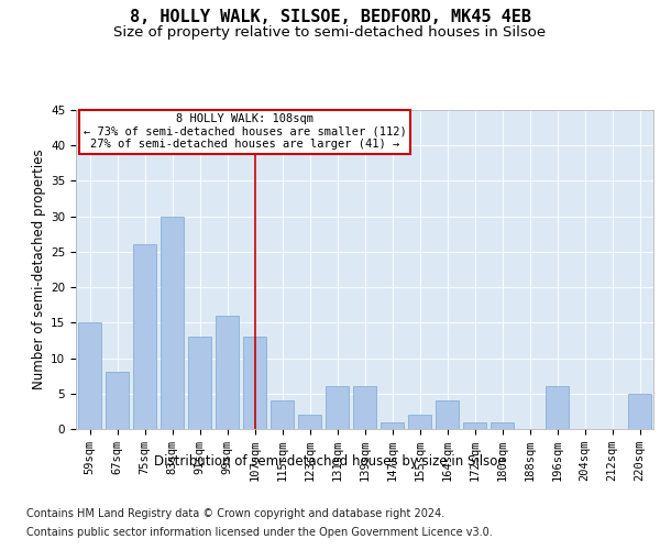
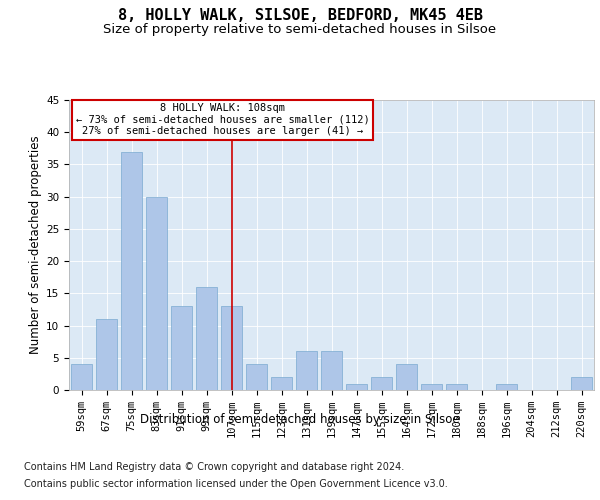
59sqm: 15 -> 4
67sqm: 8 -> 11
75sqm: 26 -> 37
196sqm: 6 -> 1
220sqm: 5 -> 2
